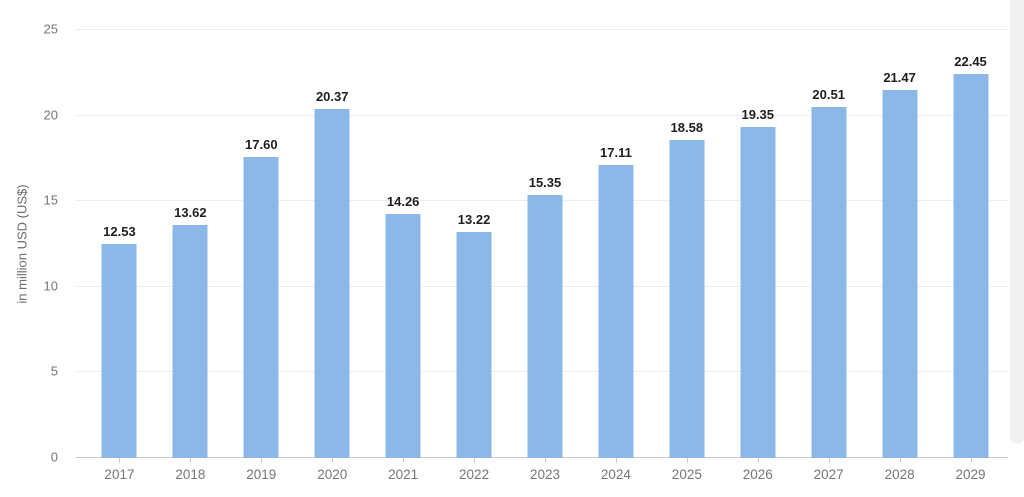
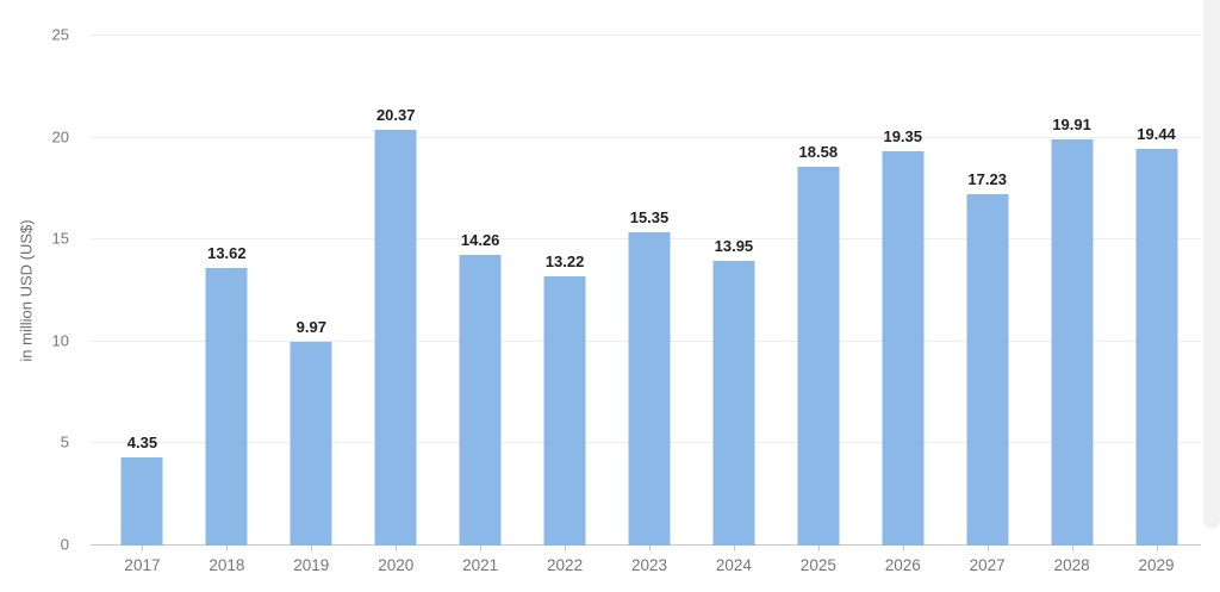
2017: 12.53 -> 4.35
2019: 17.60 -> 9.97
2024: 17.11 -> 13.95
2027: 20.51 -> 17.23
2028: 21.47 -> 19.91
2029: 22.45 -> 19.44
